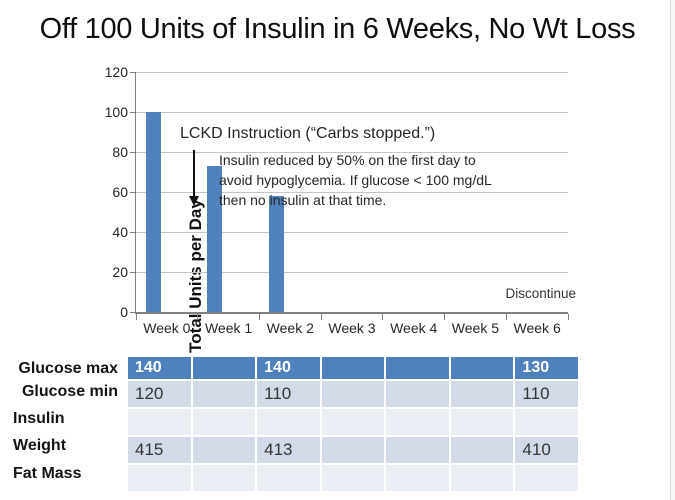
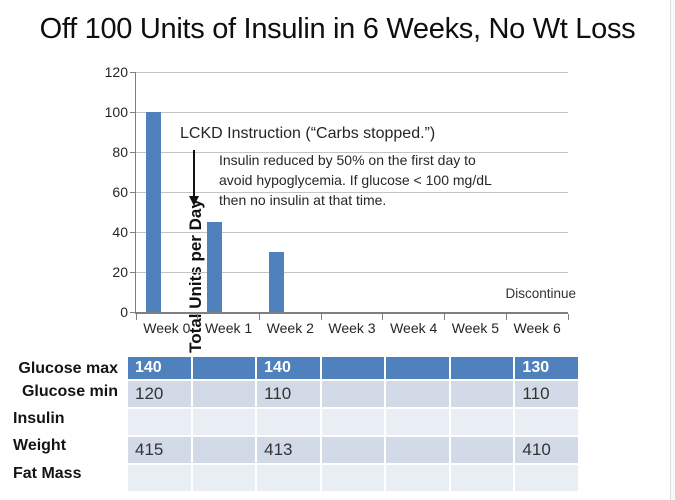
Week 1: 73 -> 45
Week 2: 58 -> 30
